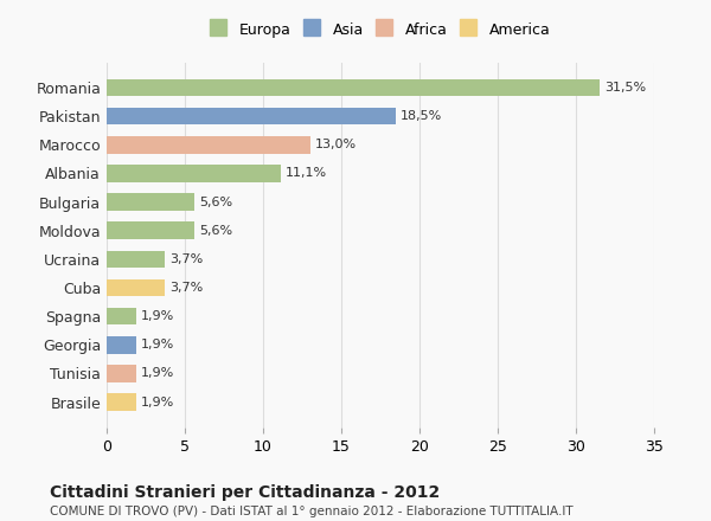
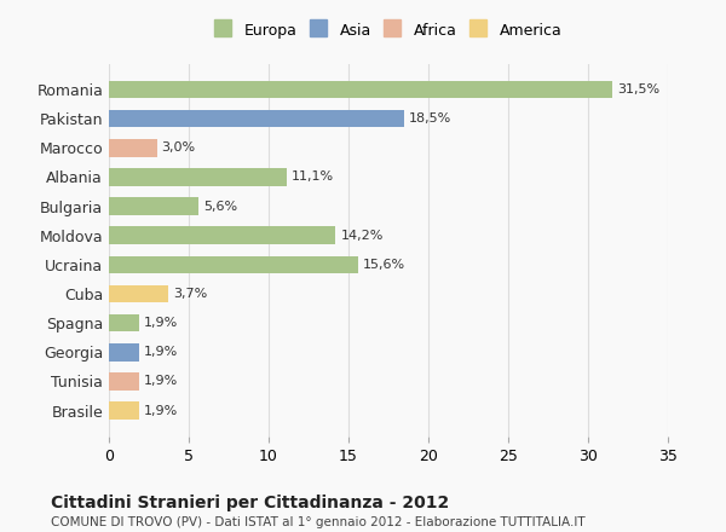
Marocco: 13,0% -> 3,0%
Moldova: 5,6% -> 14,2%
Ucraina: 3,7% -> 15,6%
